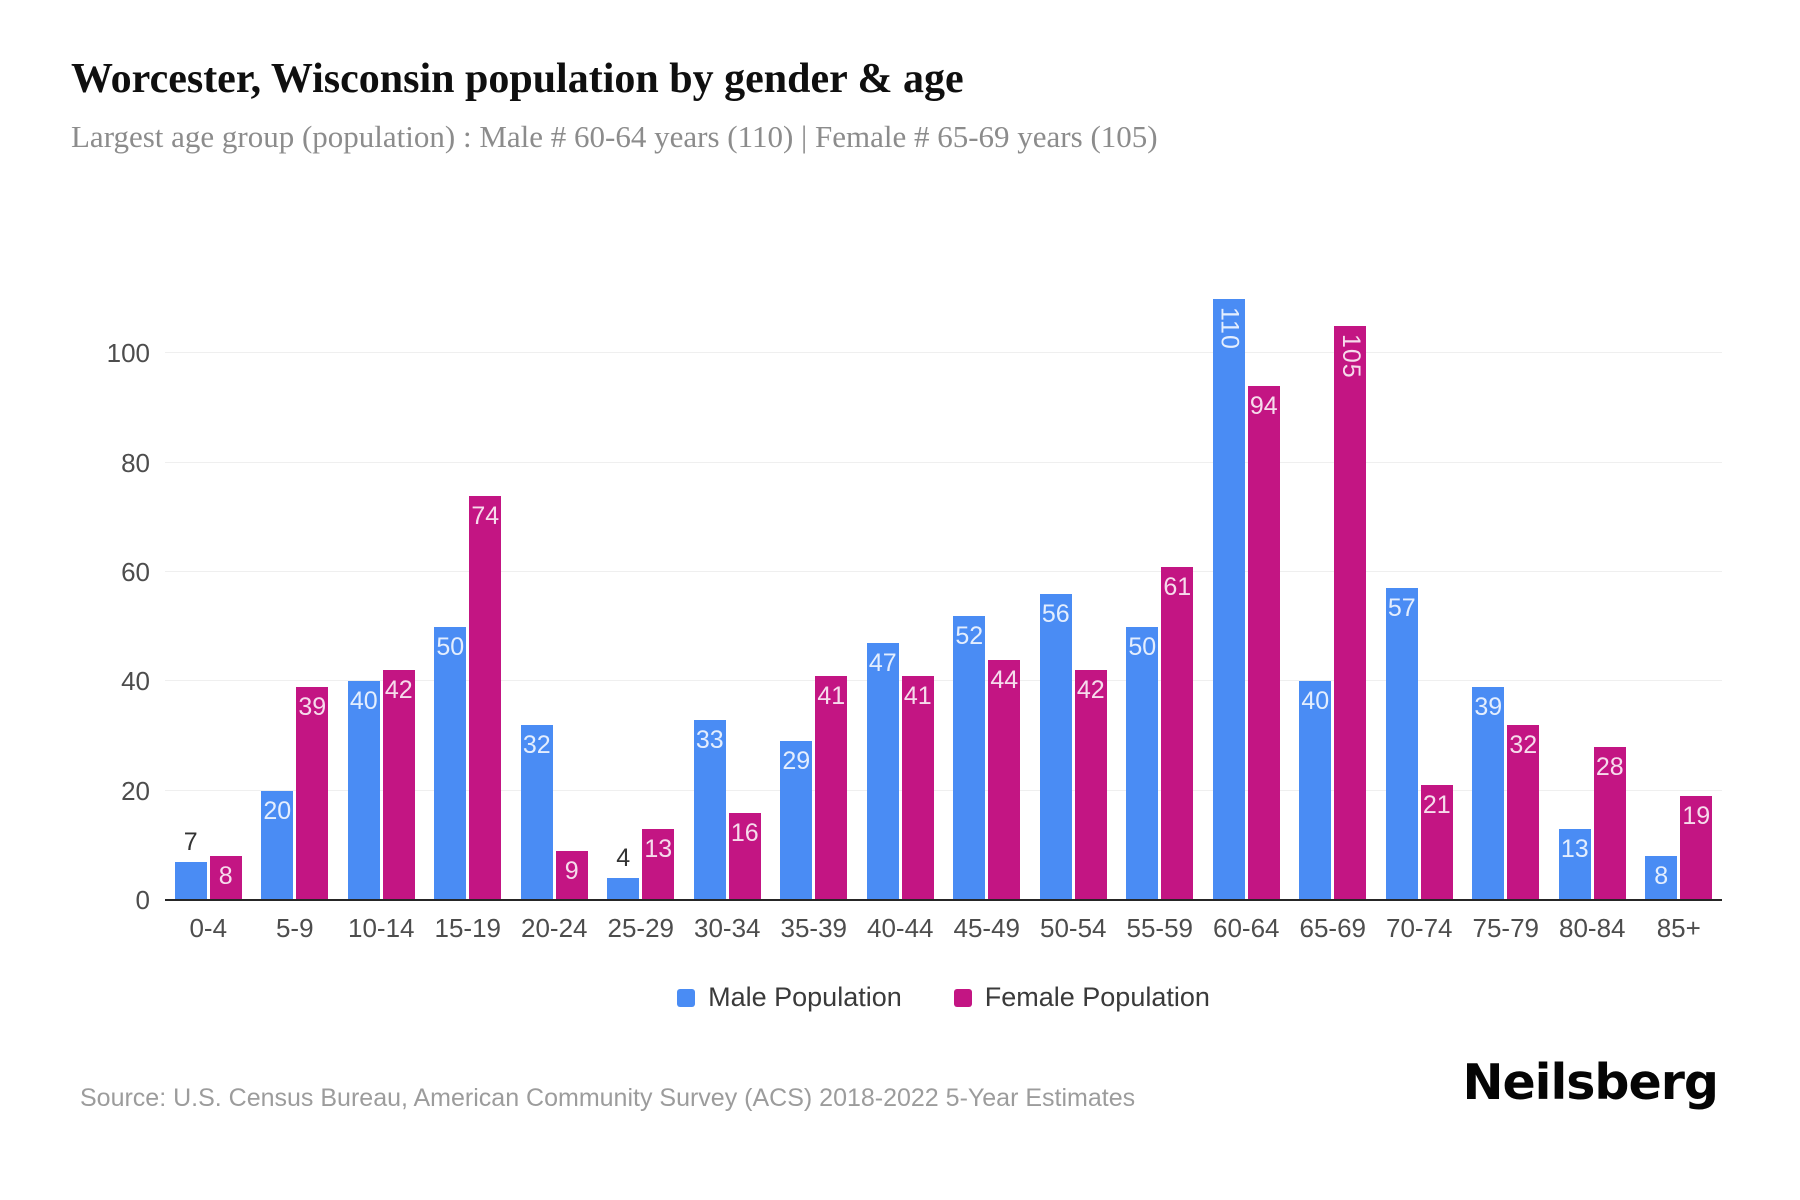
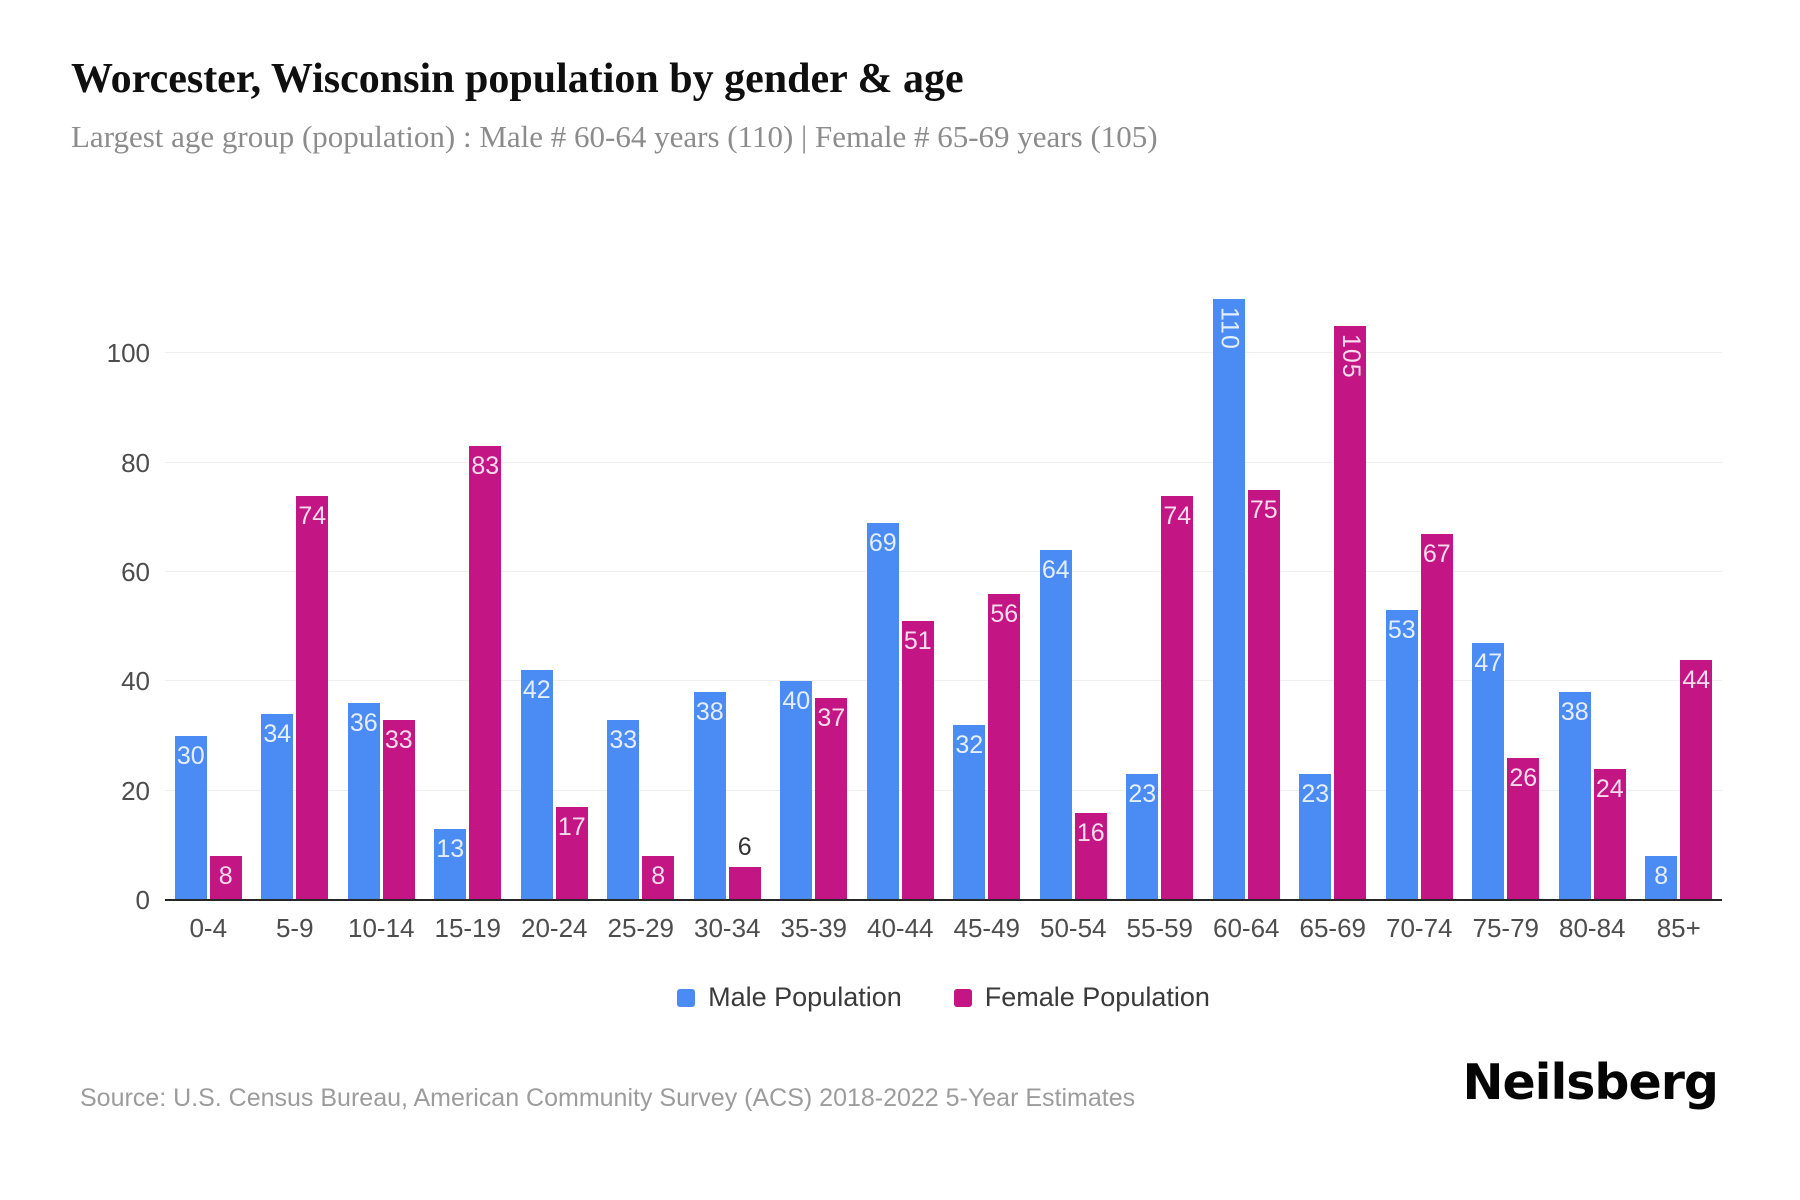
Male Population/0-4: 7 -> 30
Male Population/5-9: 20 -> 34
Female Population/5-9: 39 -> 74
Male Population/10-14: 40 -> 36
Female Population/10-14: 42 -> 33
Male Population/15-19: 50 -> 13
Female Population/15-19: 74 -> 83
Male Population/20-24: 32 -> 42
Female Population/20-24: 9 -> 17
Male Population/25-29: 4 -> 33
Female Population/25-29: 13 -> 8
Male Population/30-34: 33 -> 38
Female Population/30-34: 16 -> 6
Male Population/35-39: 29 -> 40
Female Population/35-39: 41 -> 37
Male Population/40-44: 47 -> 69
Female Population/40-44: 41 -> 51
Male Population/45-49: 52 -> 32
Female Population/45-49: 44 -> 56
Male Population/50-54: 56 -> 64
Female Population/50-54: 42 -> 16
Male Population/55-59: 50 -> 23
Female Population/55-59: 61 -> 74
Female Population/60-64: 94 -> 75
Male Population/65-69: 40 -> 23
Male Population/70-74: 57 -> 53
Female Population/70-74: 21 -> 67
Male Population/75-79: 39 -> 47
Female Population/75-79: 32 -> 26
Male Population/80-84: 13 -> 38
Female Population/80-84: 28 -> 24
Female Population/85+: 19 -> 44
